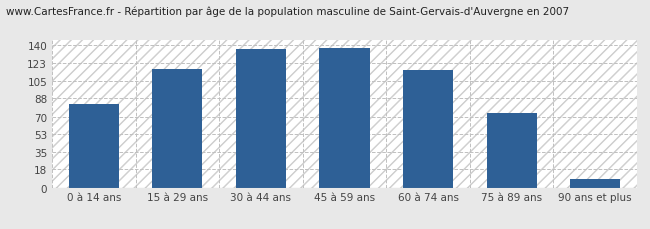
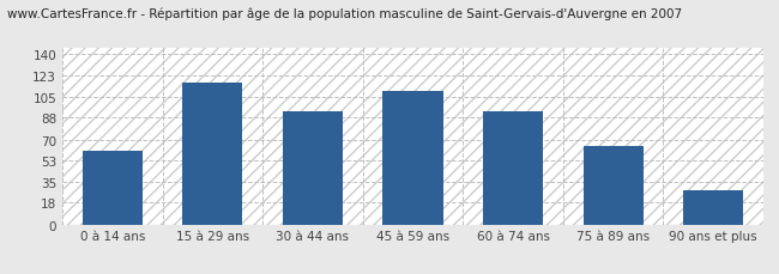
0 à 14 ans: 82 -> 61
30 à 44 ans: 137 -> 93
45 à 59 ans: 138 -> 110
60 à 74 ans: 116 -> 93
75 à 89 ans: 73 -> 65
90 ans et plus: 8 -> 28
